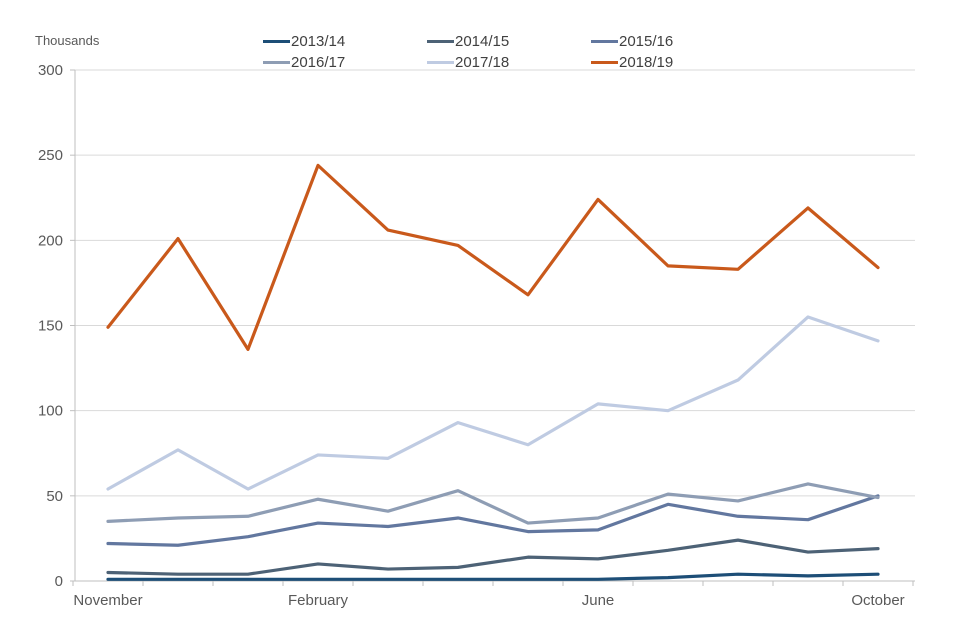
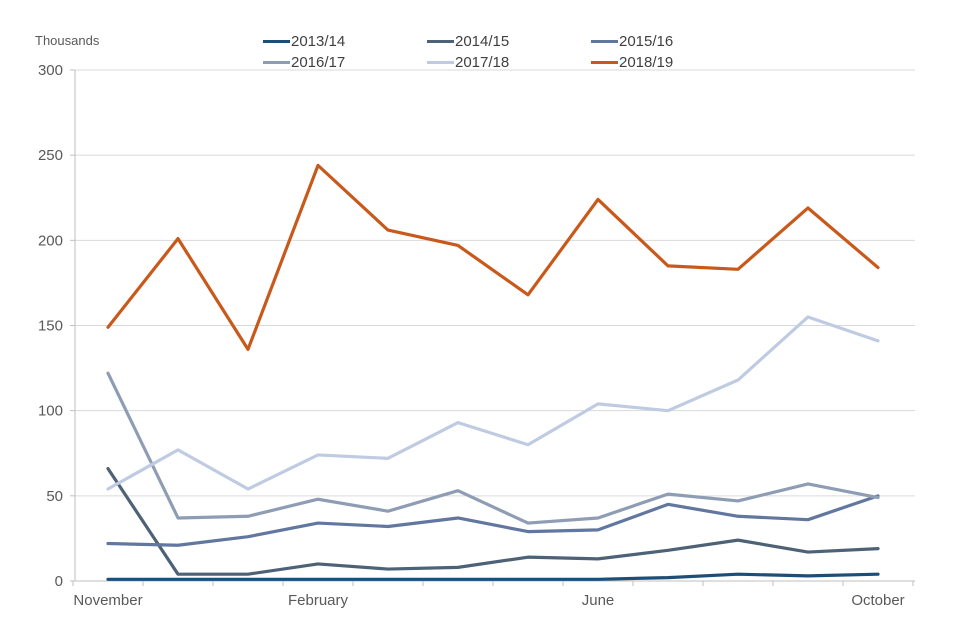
2014/15/November: 5 -> 66
2016/17/November: 35 -> 122
